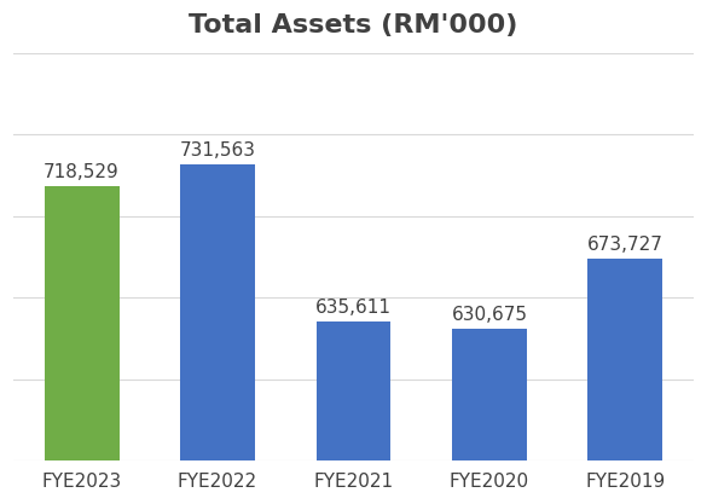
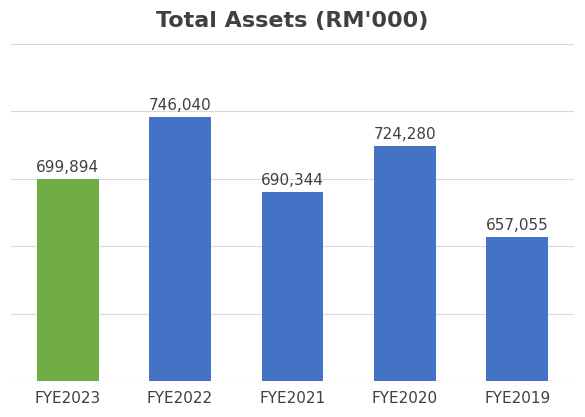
FYE2023: 718,529 -> 699,894
FYE2022: 731,563 -> 746,040
FYE2021: 635,611 -> 690,344
FYE2020: 630,675 -> 724,280
FYE2019: 673,727 -> 657,055
